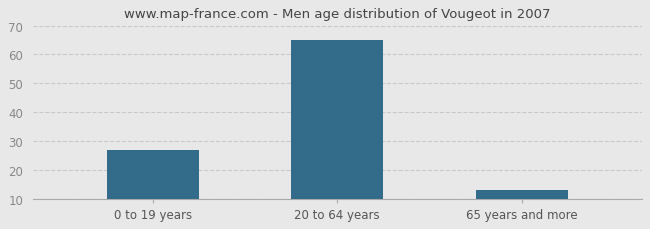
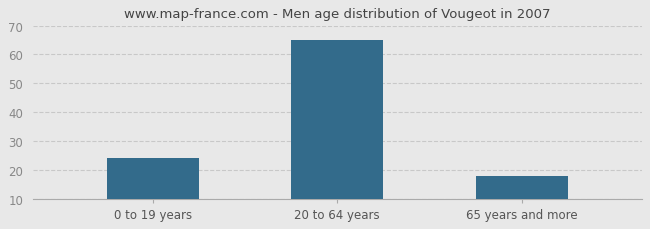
0 to 19 years: 27 -> 24
65 years and more: 13 -> 18
